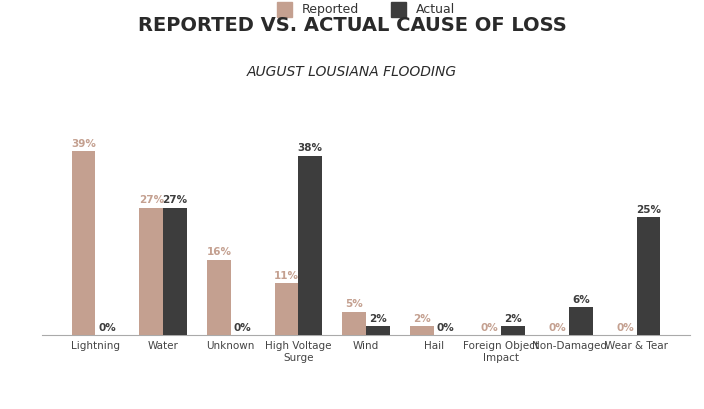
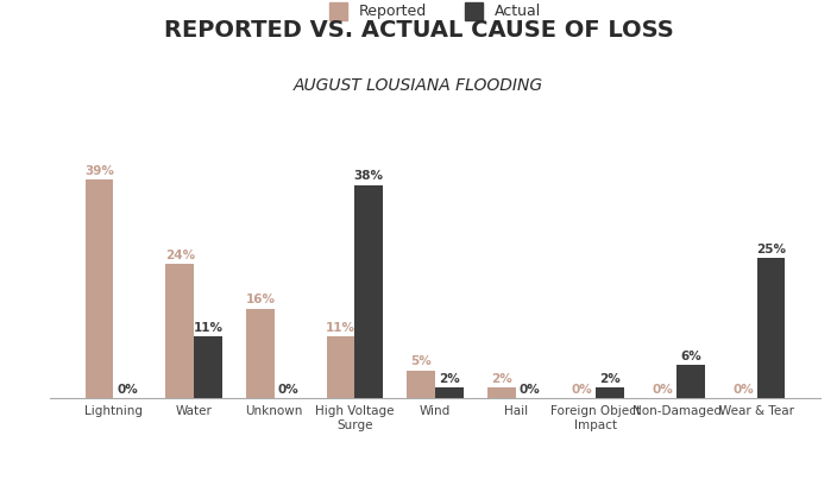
Reported/Water: 27% -> 24%
Actual/Water: 27% -> 11%
